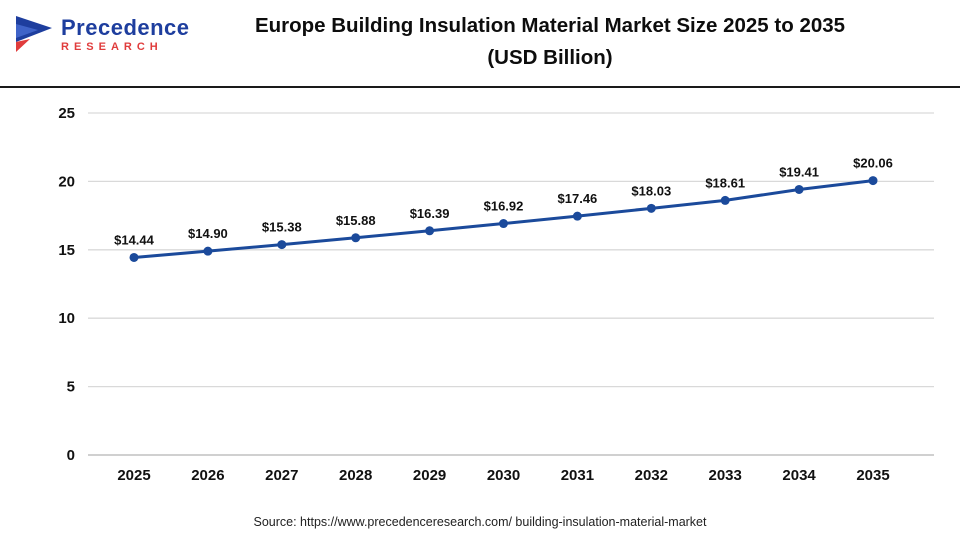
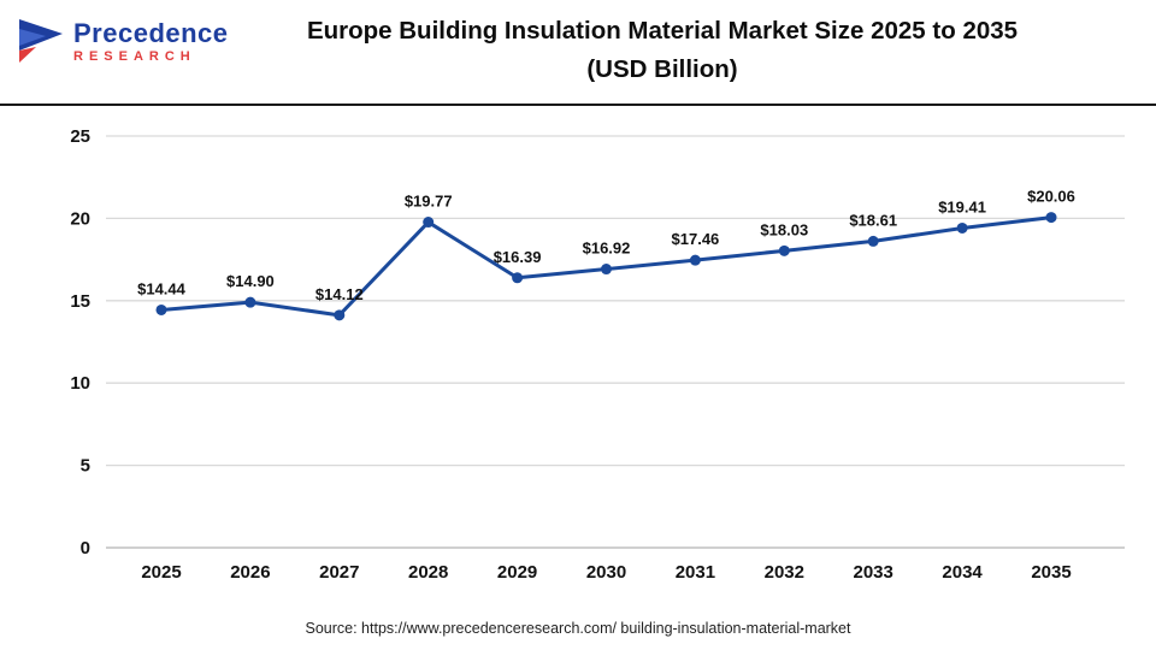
2027: $15.38 -> $14.12
2028: $15.88 -> $19.77
